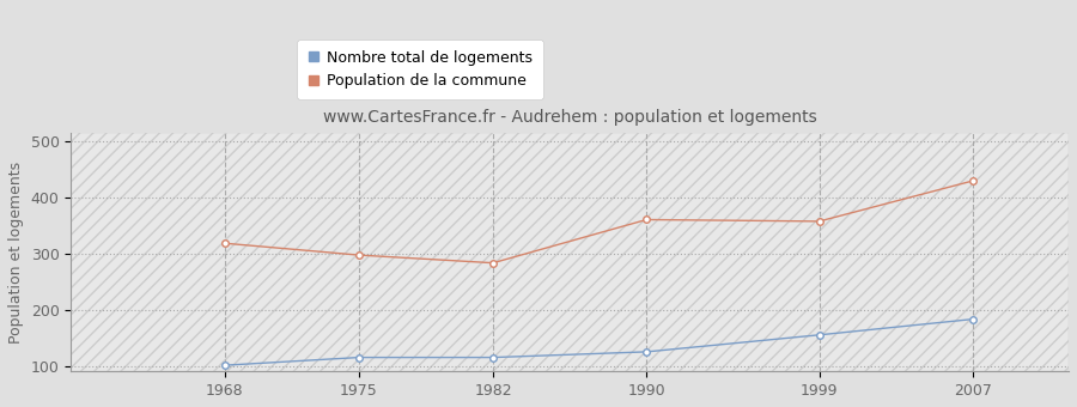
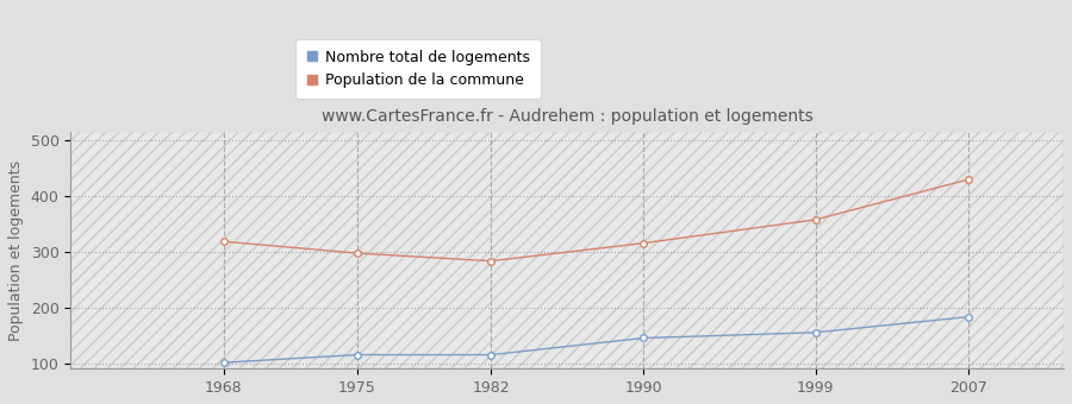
Nombre total de logements/1990: 125 -> 145
Population de la commune/1990: 360 -> 315
